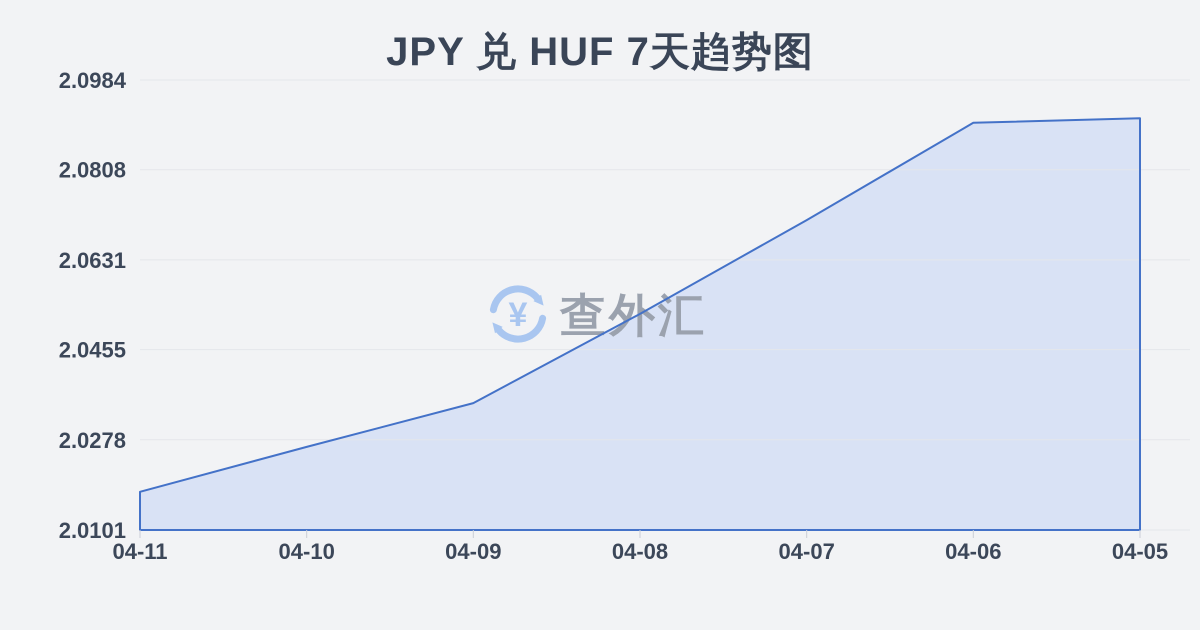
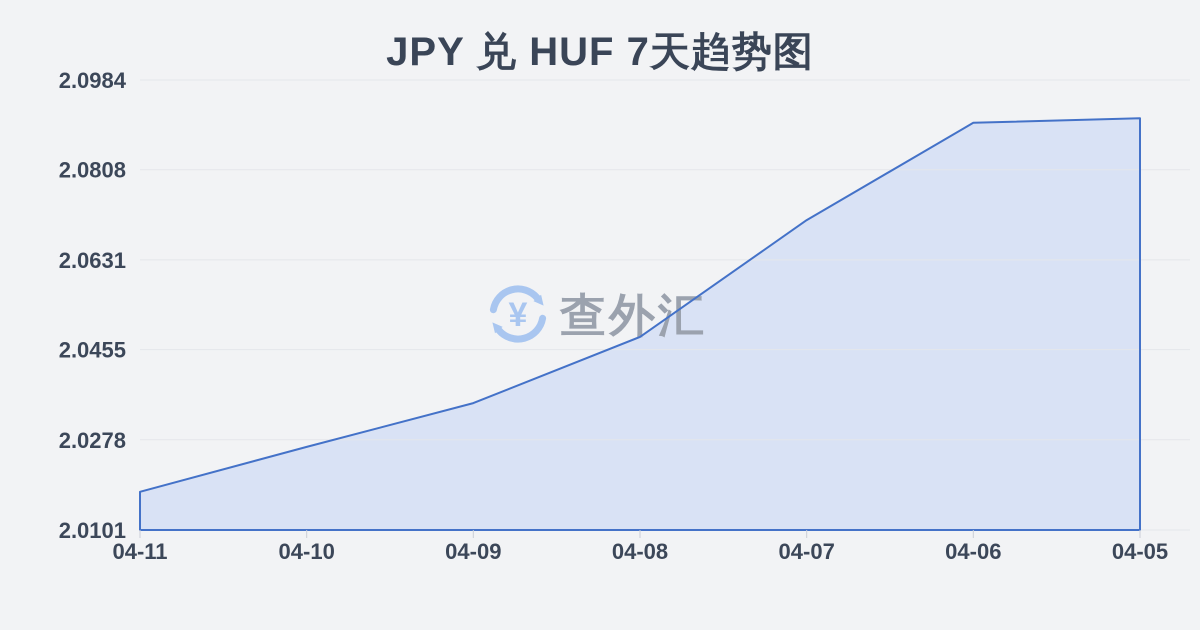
04-08: 2.053 -> 2.048
